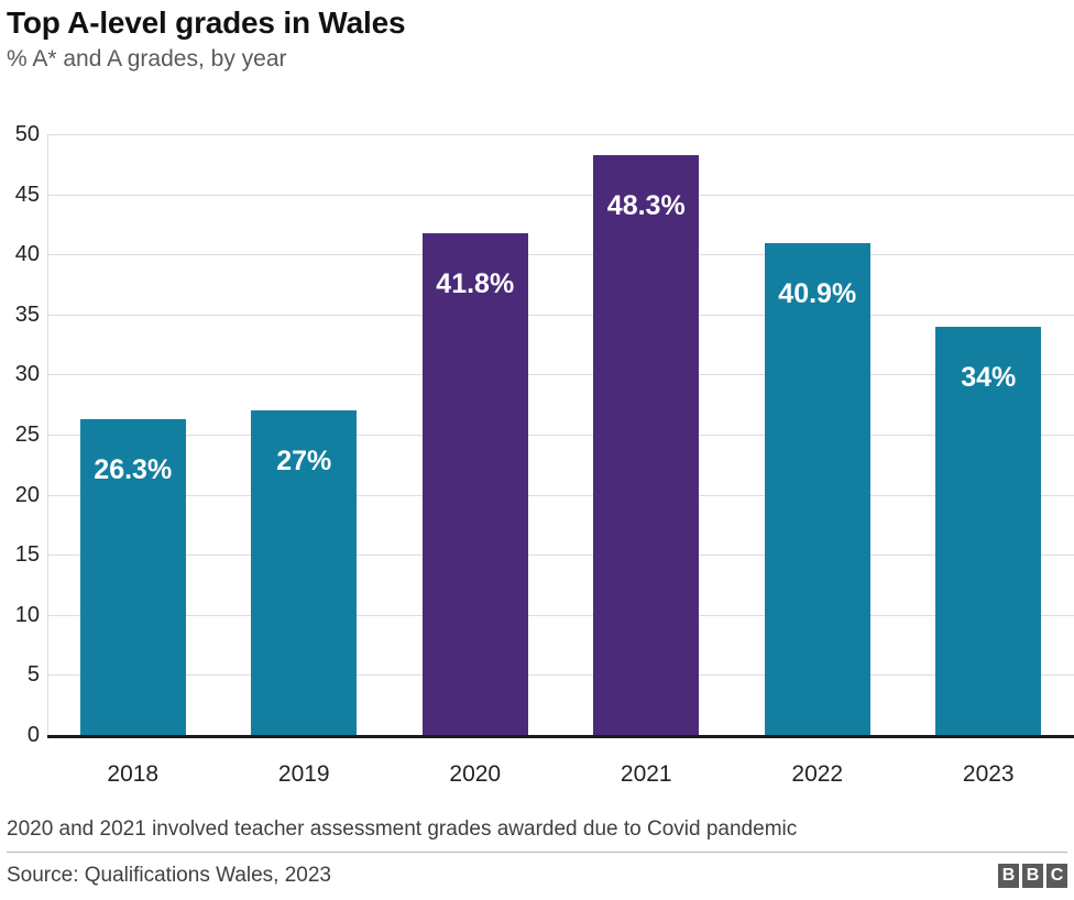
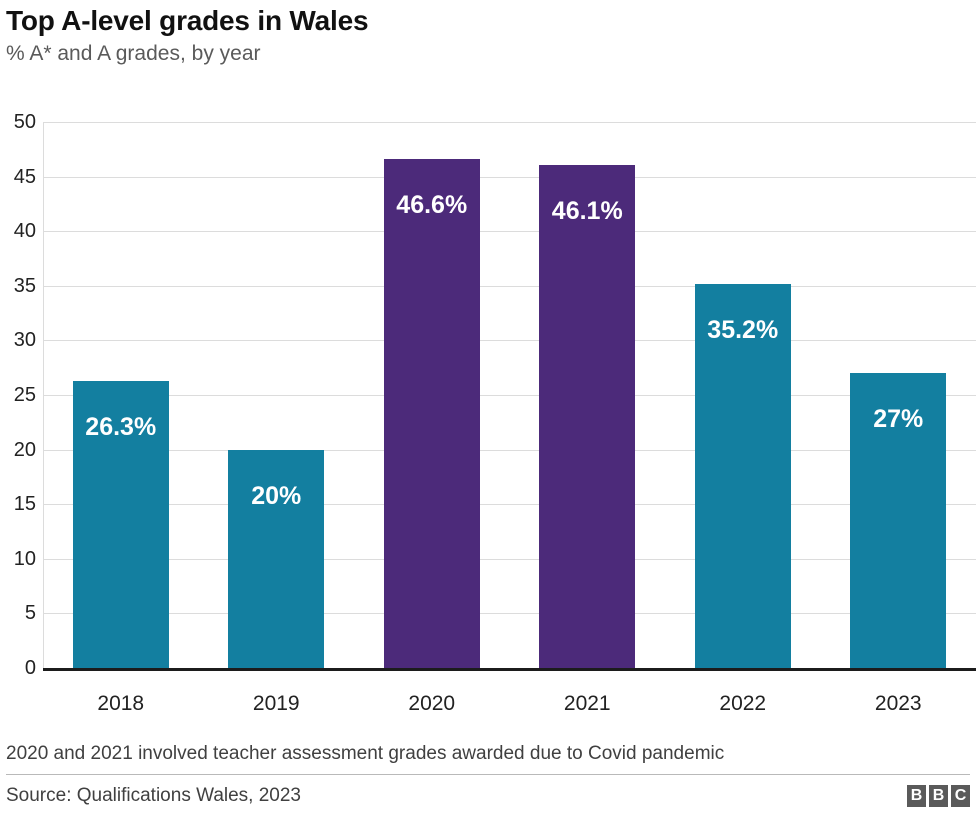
2019: 27% -> 20%
2020: 41.8% -> 46.6%
2021: 48.3% -> 46.1%
2022: 40.9% -> 35.2%
2023: 34% -> 27%
